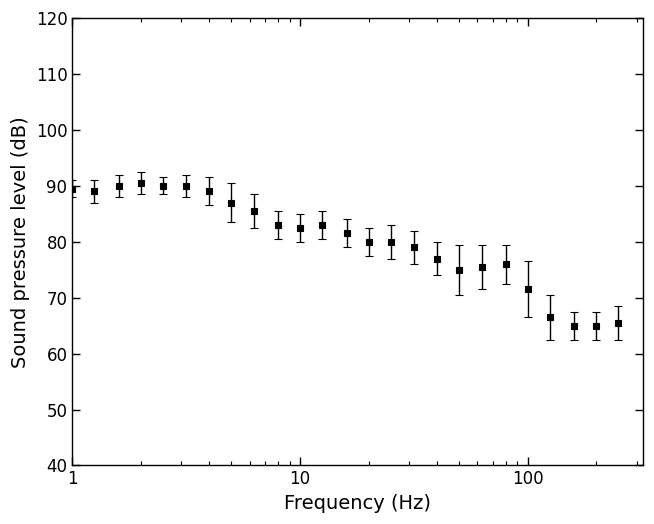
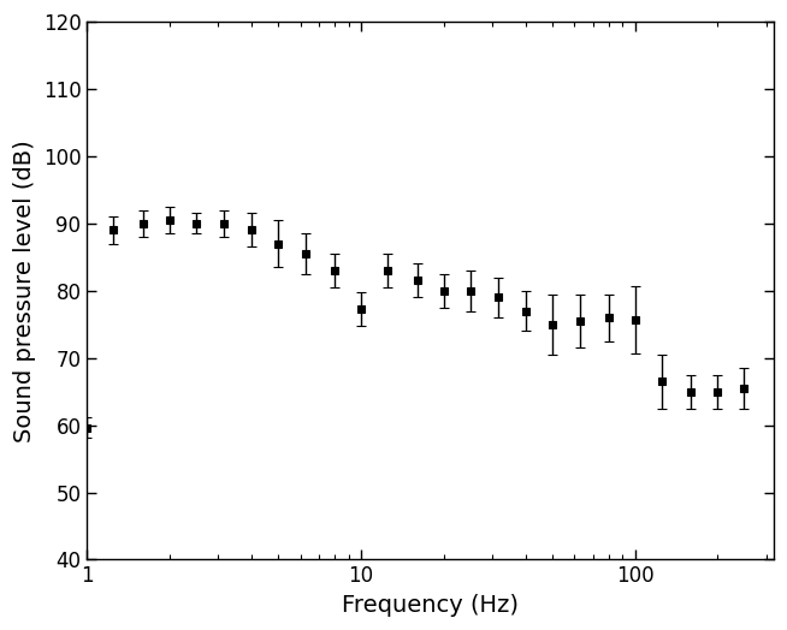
1: 89.5 -> 59.6
10: 82.5 -> 77.2
100: 71.5 -> 75.6
